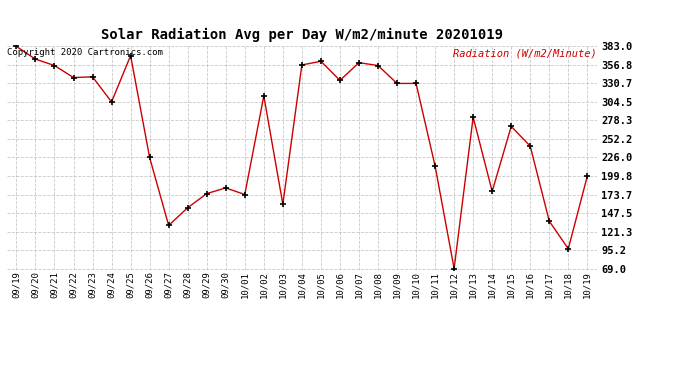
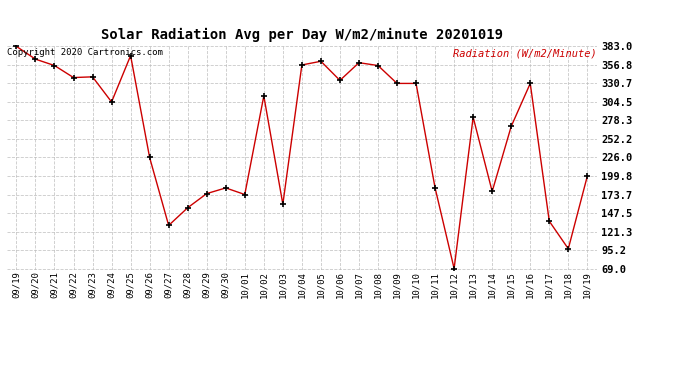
10/11: 214 -> 183
10/16: 242 -> 331
